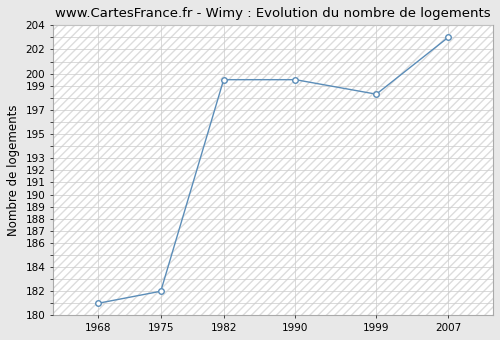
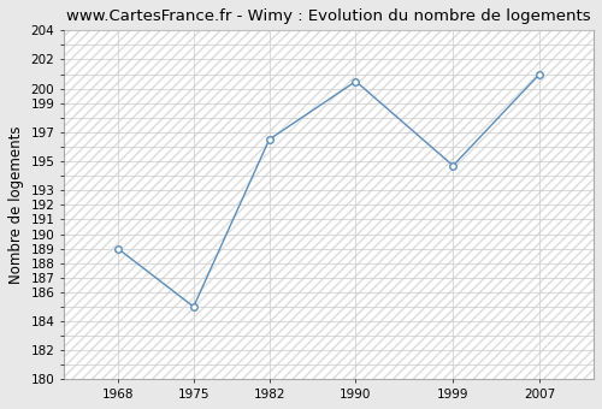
1968: 181.0 -> 189.0
1975: 182.0 -> 185.0
1982: 199.5 -> 196.5
1990: 199.5 -> 200.5
1999: 198.3 -> 194.7
2007: 203.0 -> 201.0
